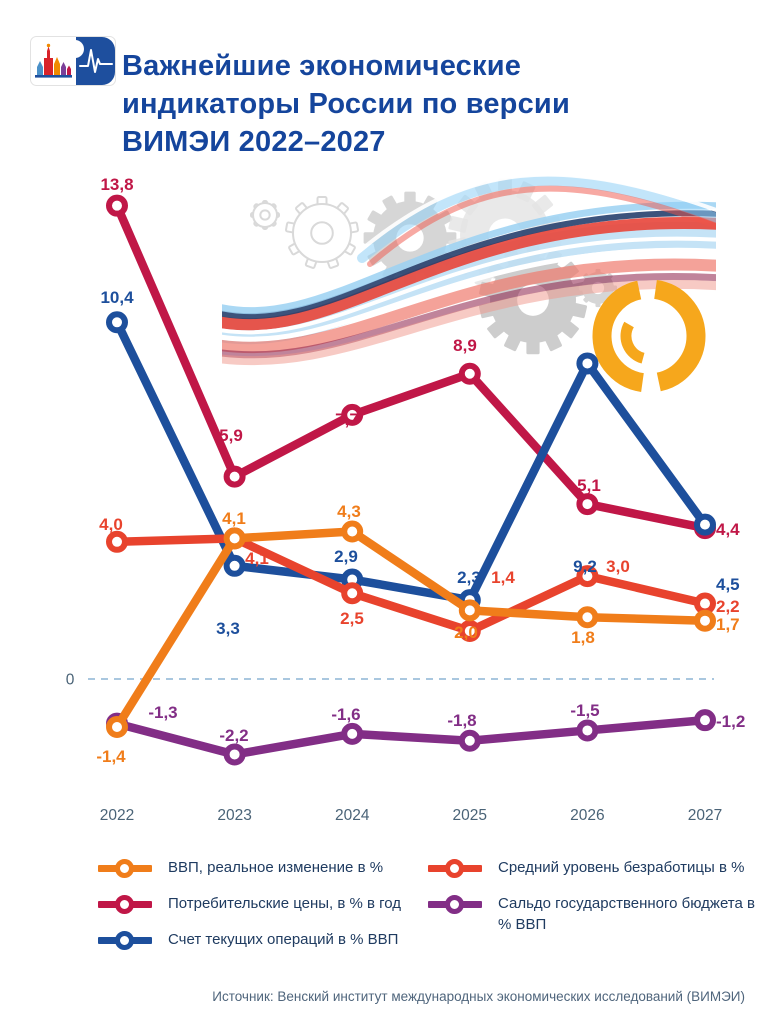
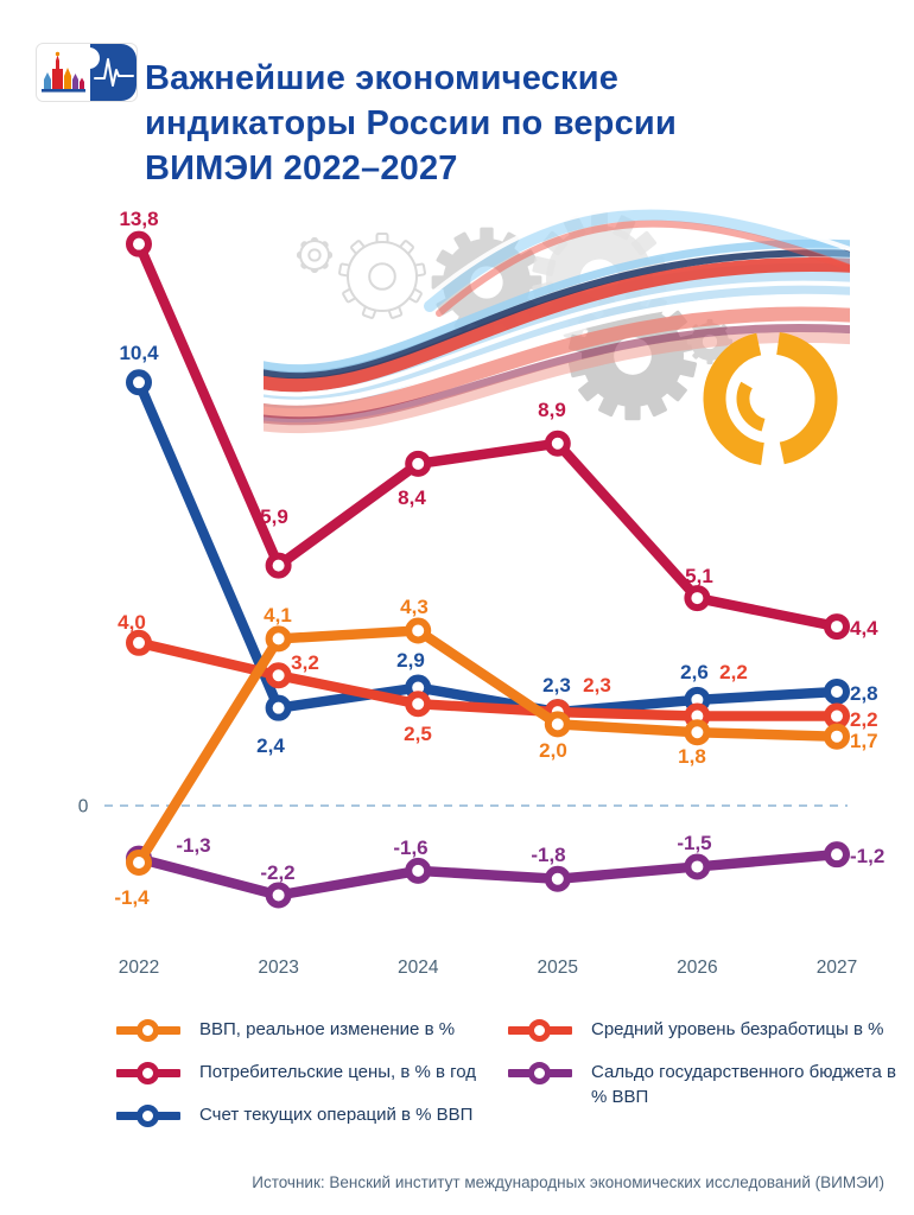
Счет текущих операций в % ВВП/2023: 3,3 -> 2,4
Средний уровень безработицы в %/2023: 4,1 -> 3,2
Потребительские цены, в % в год/2024: 7,7 -> 8,4
Средний уровень безработицы в %/2025: 1,4 -> 2,3
Счет текущих операций в % ВВП/2026: 9,2 -> 2,6
Средний уровень безработицы в %/2026: 3,0 -> 2,2
Счет текущих операций в % ВВП/2027: 4,5 -> 2,8
